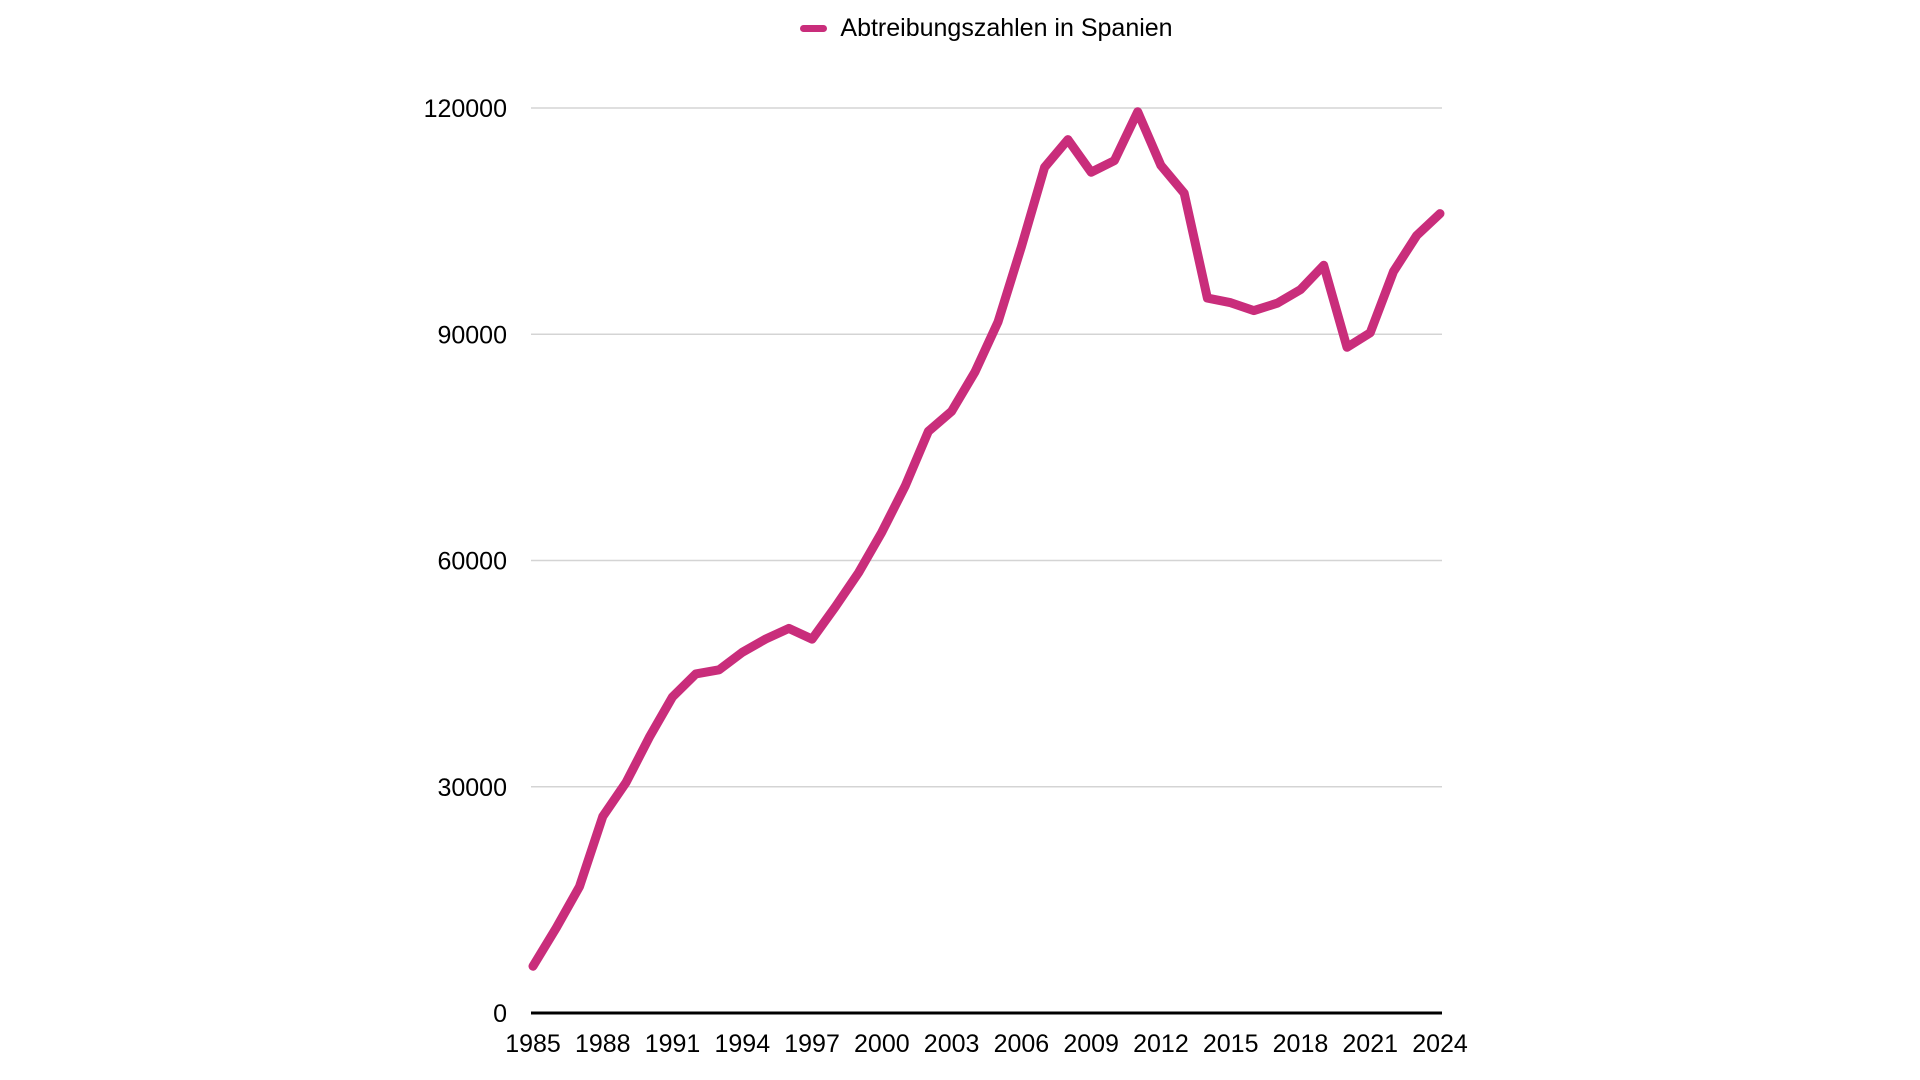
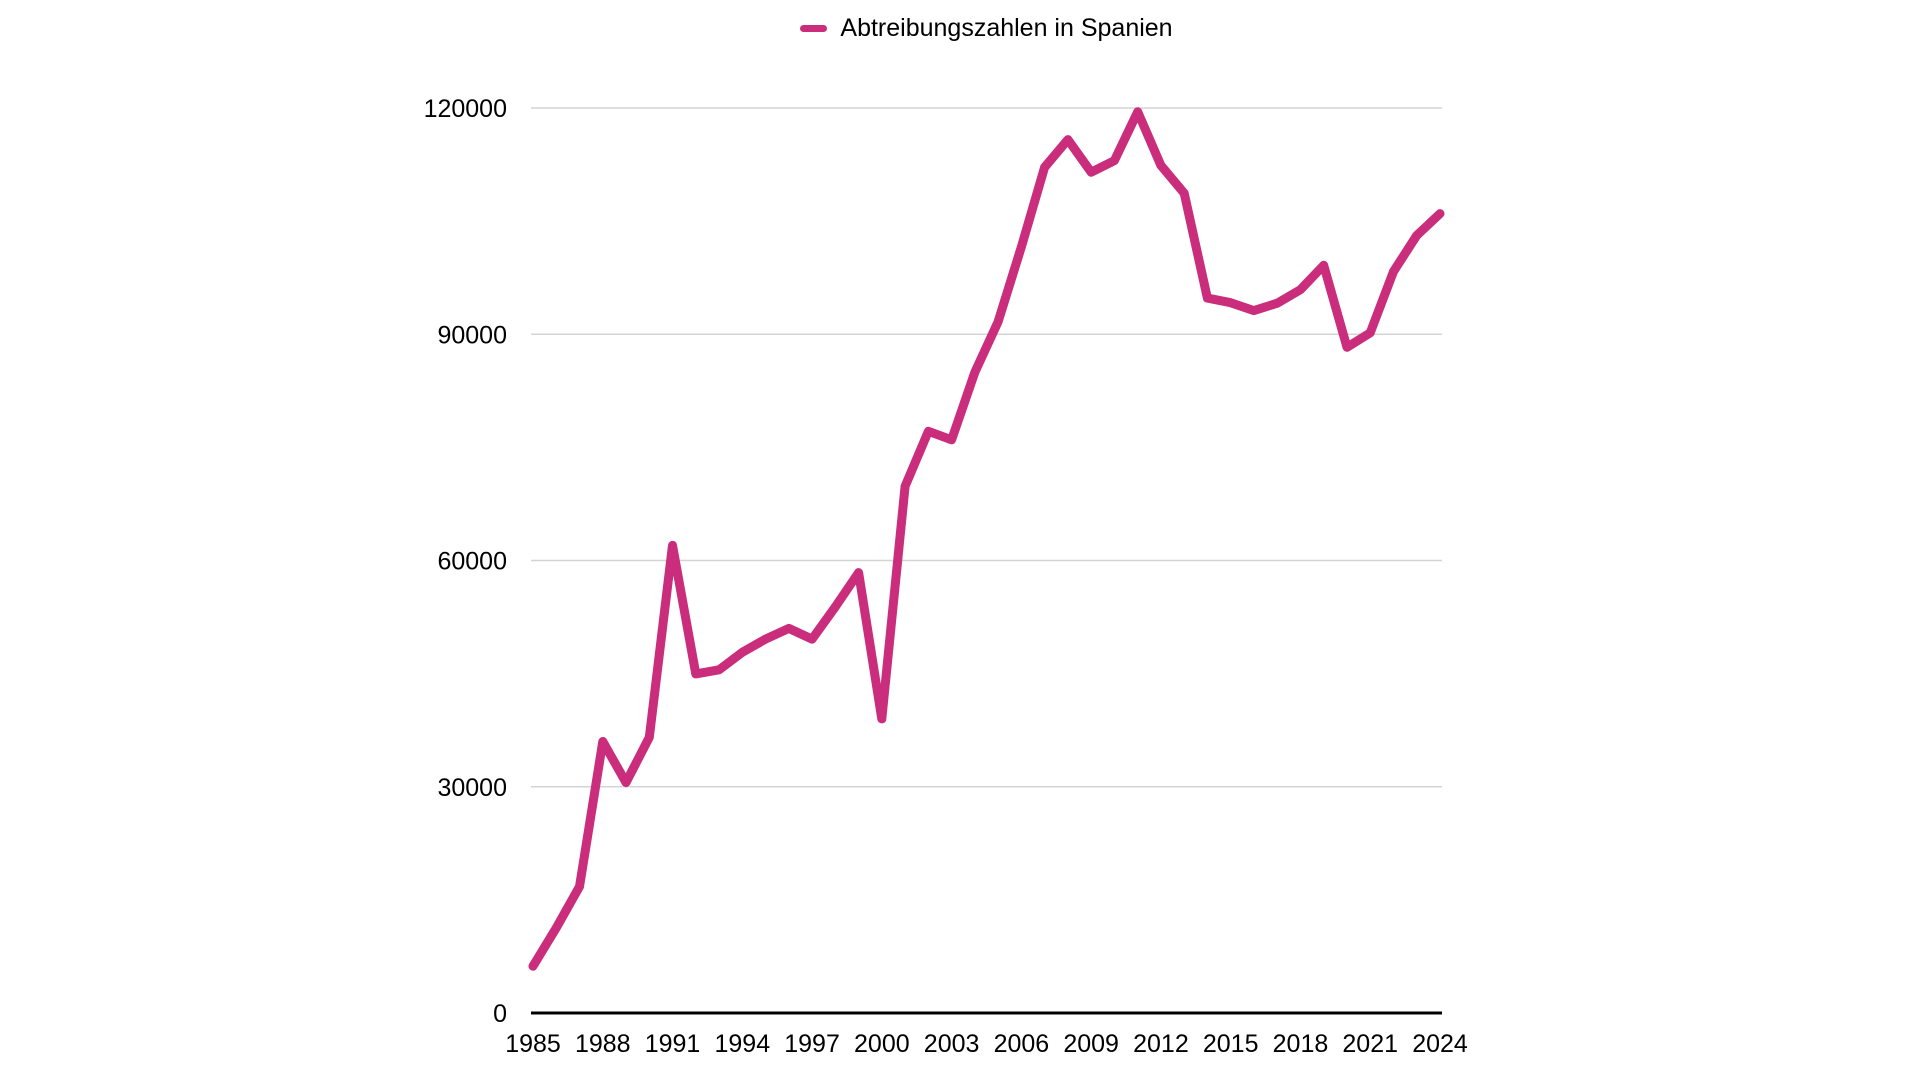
1988: 26000 -> 36000
1991: 42000 -> 62000
2000: 64000 -> 39000
2003: 80000 -> 76000
